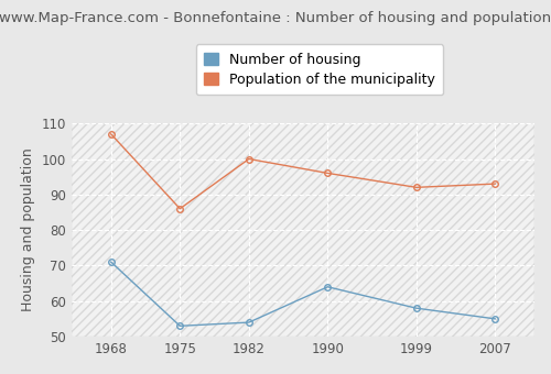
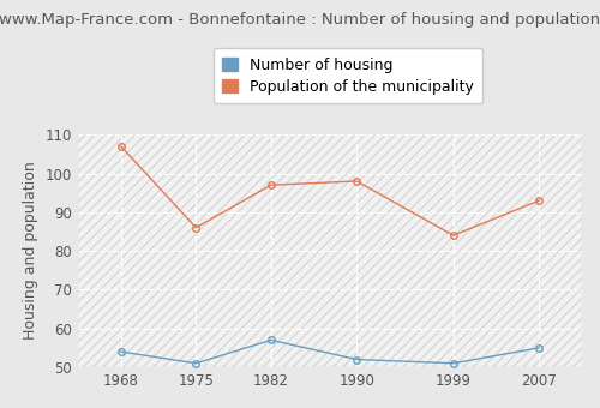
Number of housing/1968: 71 -> 54
Number of housing/1975: 53 -> 51
Number of housing/1982: 54 -> 57
Population of the municipality/1982: 100 -> 97
Number of housing/1990: 64 -> 52
Population of the municipality/1990: 96 -> 98
Number of housing/1999: 58 -> 51
Population of the municipality/1999: 92 -> 84
